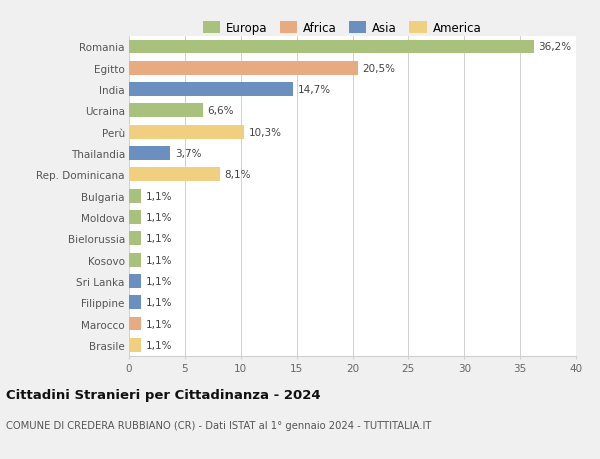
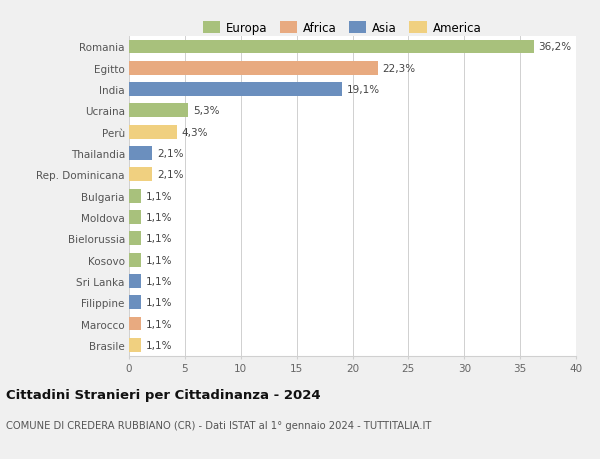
Egitto: 20,5% -> 22,3%
India: 14,7% -> 19,1%
Ucraina: 6,6% -> 5,3%
Perù: 10,3% -> 4,3%
Thailandia: 3,7% -> 2,1%
Rep. Dominicana: 8,1% -> 2,1%
